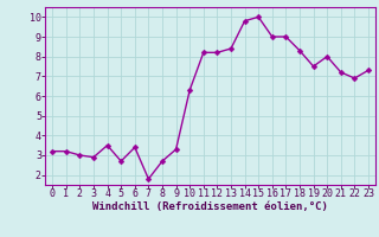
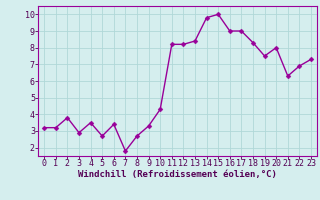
2: 3.0 -> 3.8
10: 6.3 -> 4.3
21: 7.2 -> 6.3
